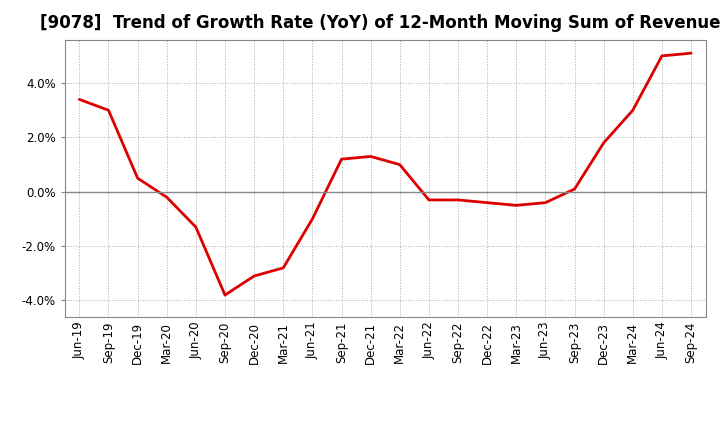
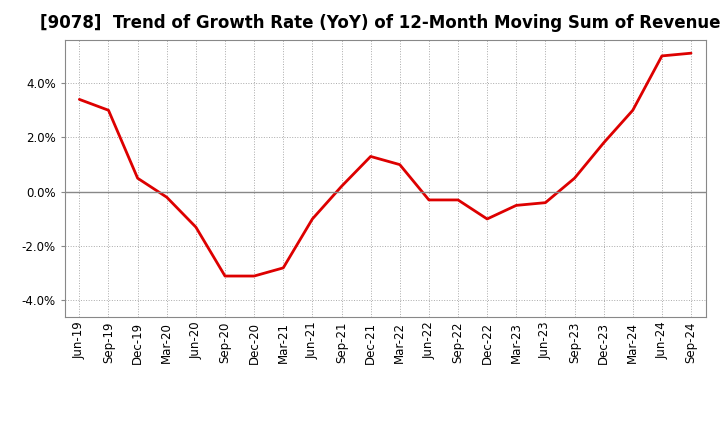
Sep-20: -3.8% -> -3.1%
Sep-21: 1.2% -> 0.2%
Dec-22: -0.4% -> -1.0%
Sep-23: 0.1% -> 0.5%
